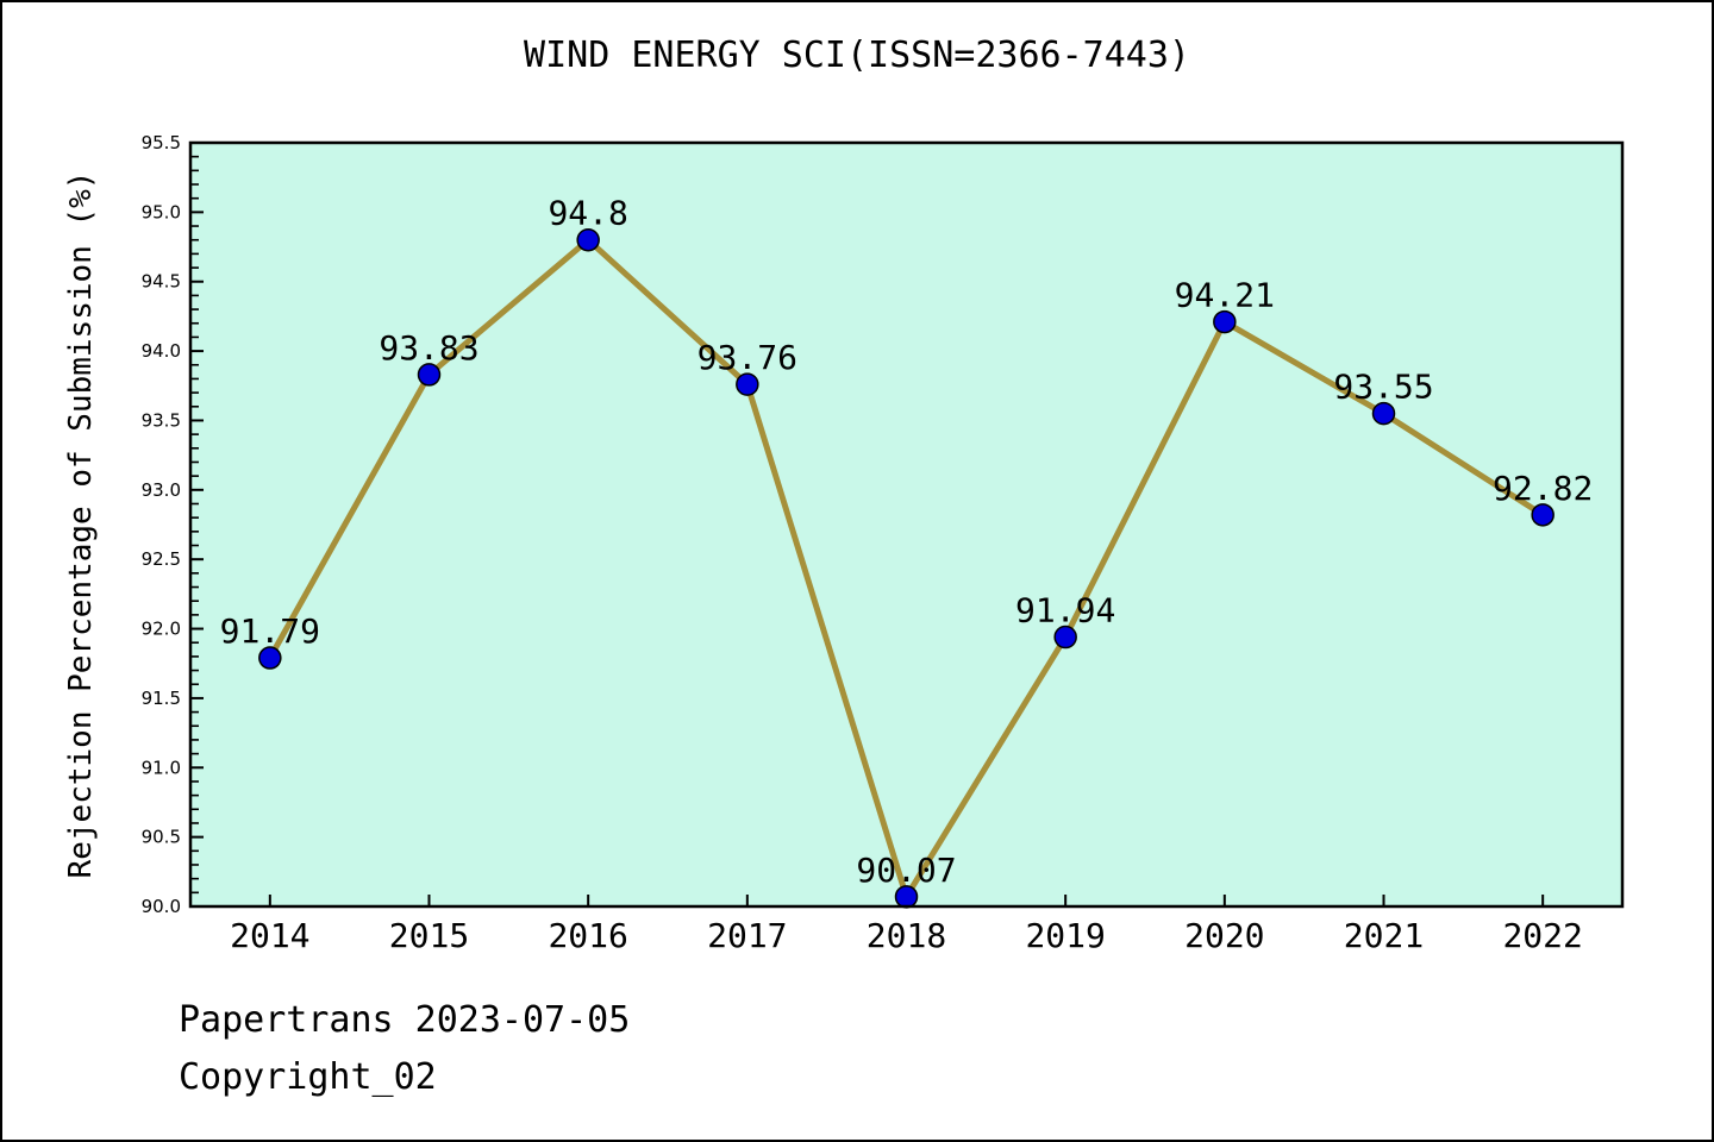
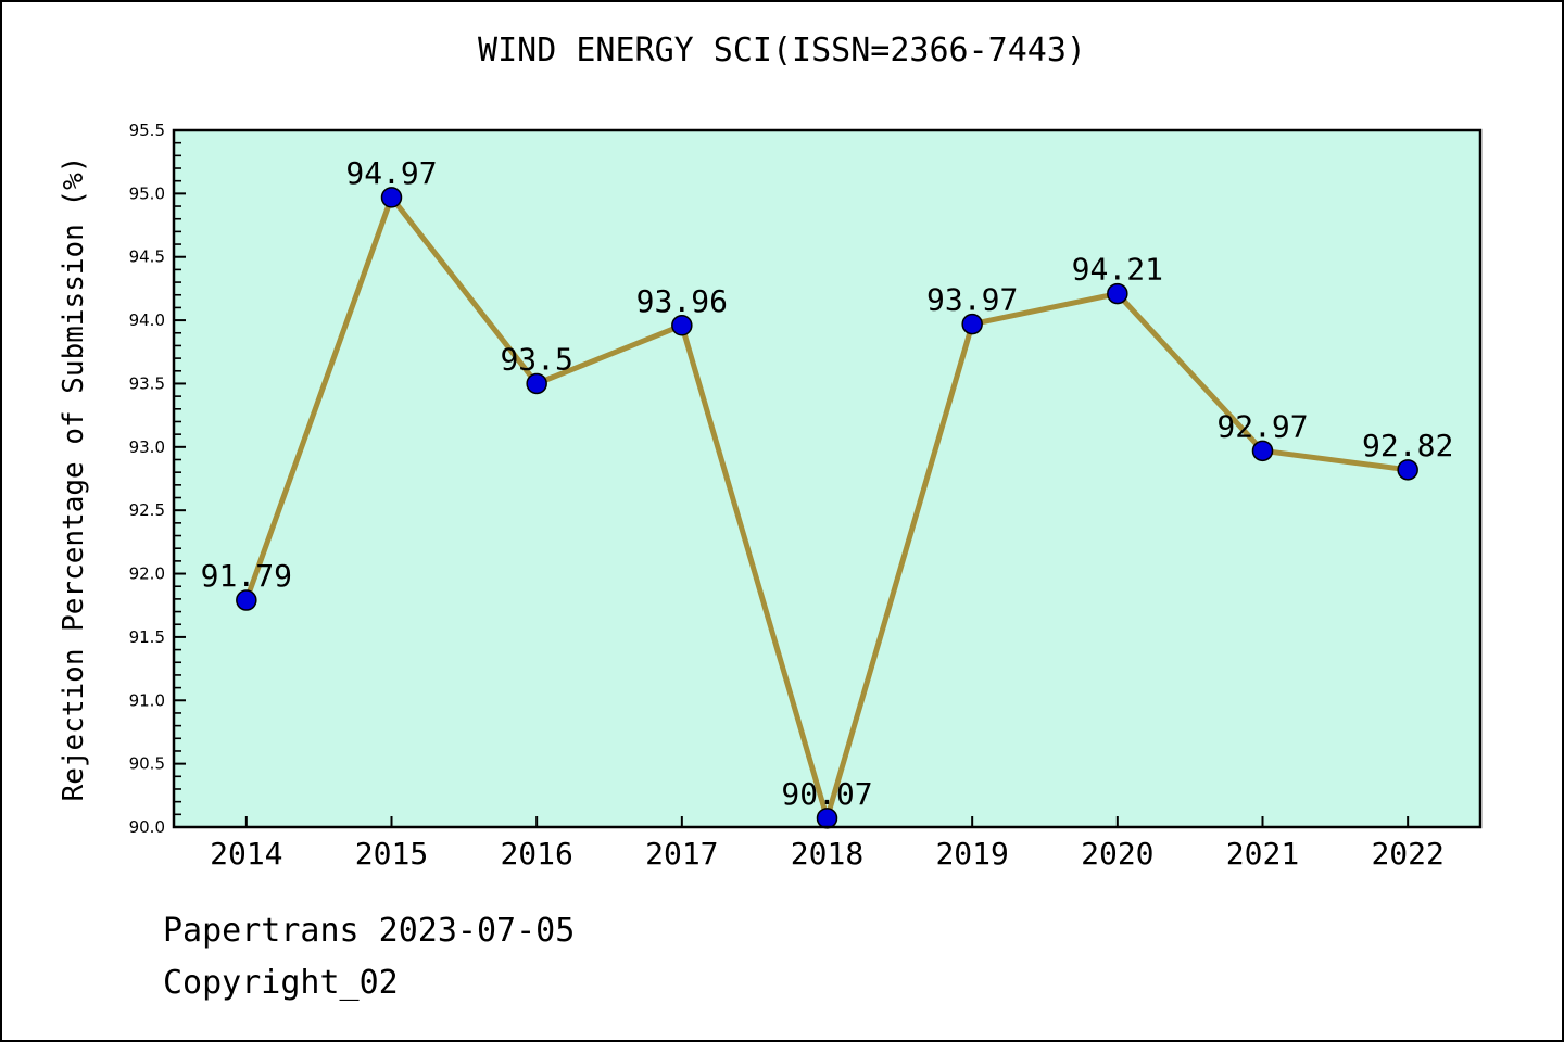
2015: 93.83 -> 94.97
2016: 94.8 -> 93.5
2017: 93.76 -> 93.96
2019: 91.94 -> 93.97
2021: 93.55 -> 92.97
